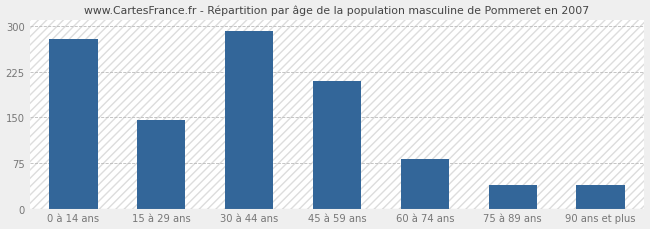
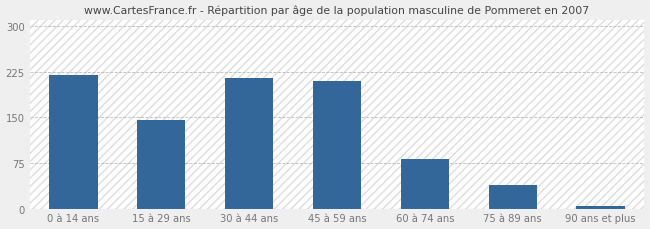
0 à 14 ans: 278 -> 220
30 à 44 ans: 292 -> 215
90 ans et plus: 38 -> 4
